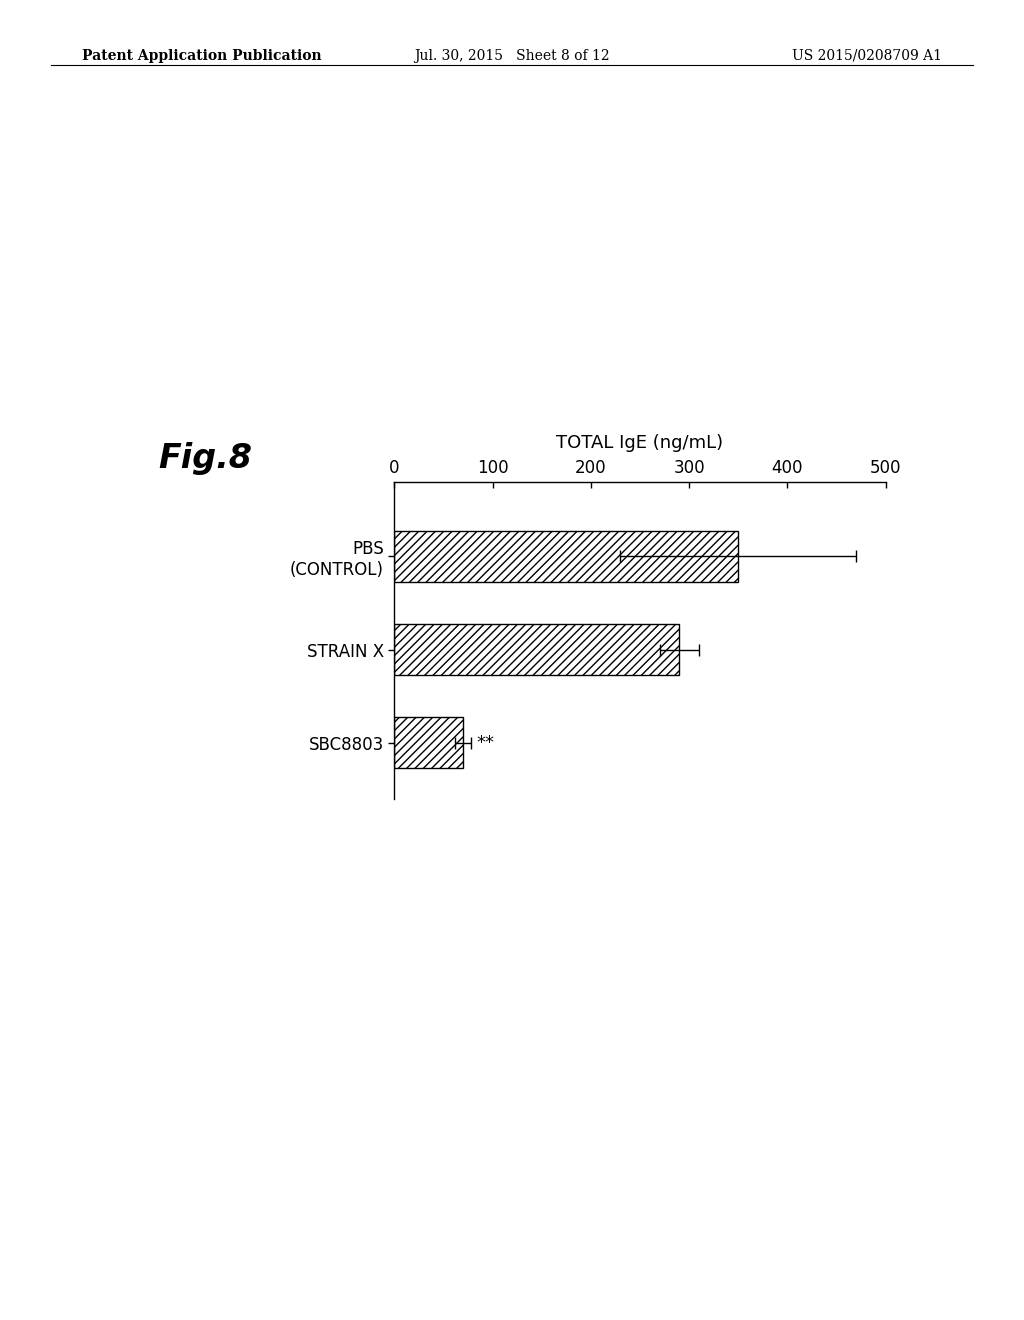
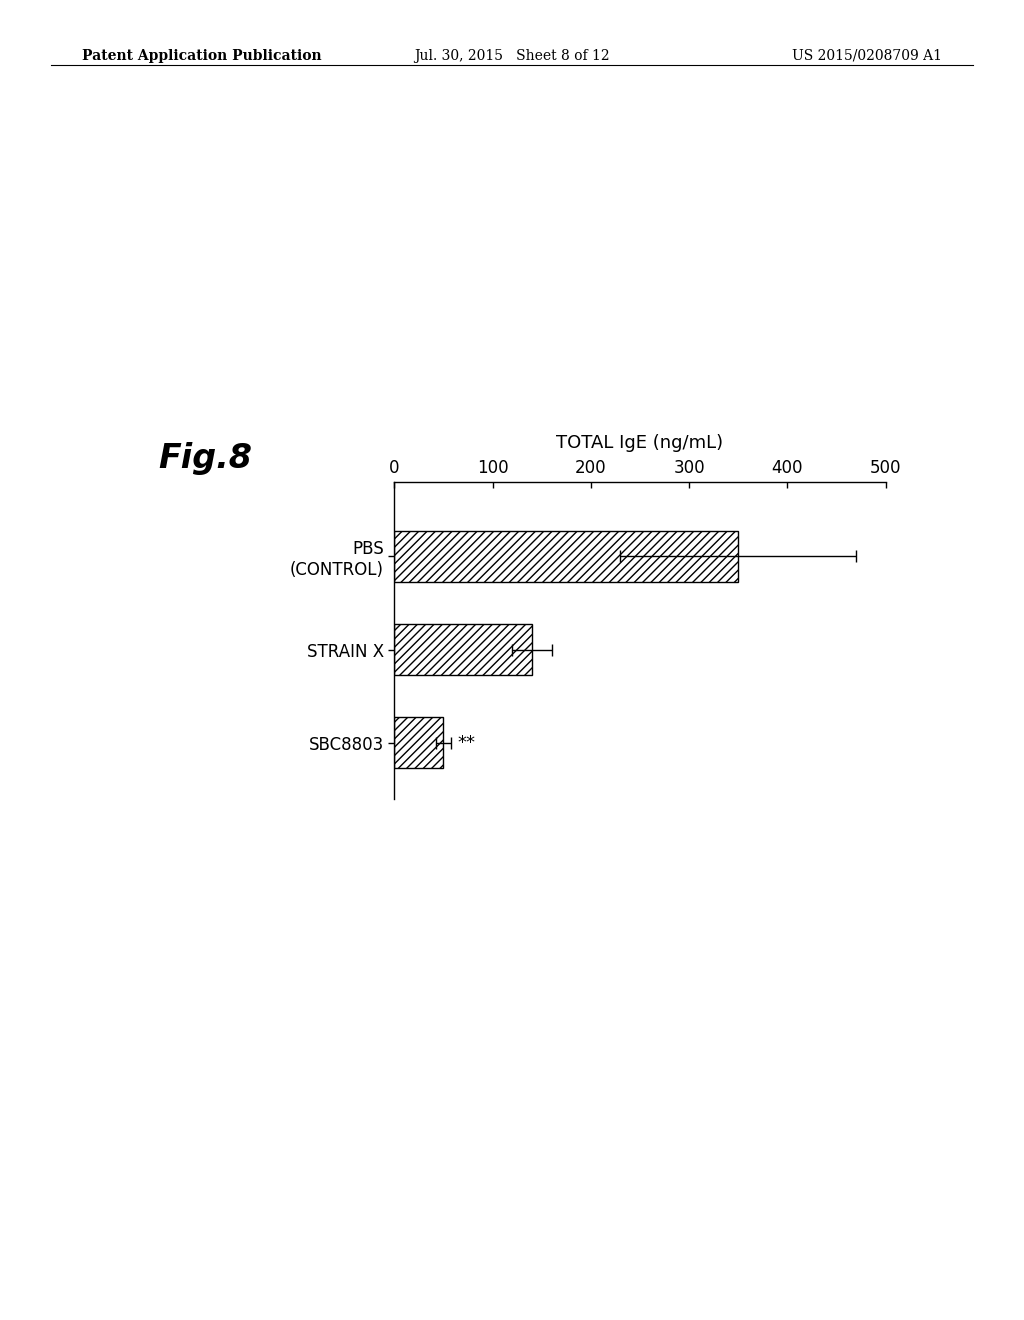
STRAIN X: 290 -> 140
SBC8803: 70 -> 50
